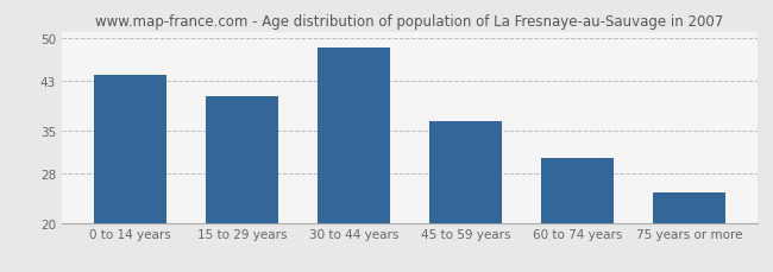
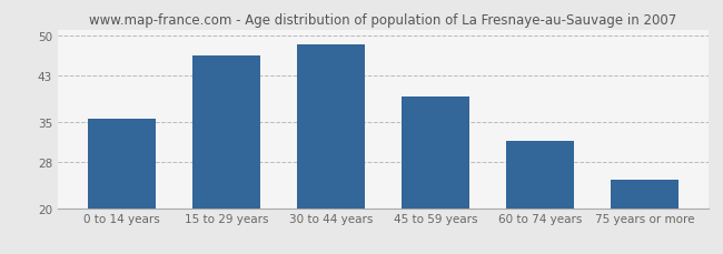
0 to 14 years: 44.0 -> 35.6
15 to 29 years: 40.5 -> 46.4
45 to 59 years: 36.5 -> 39.4
60 to 74 years: 30.5 -> 31.6
